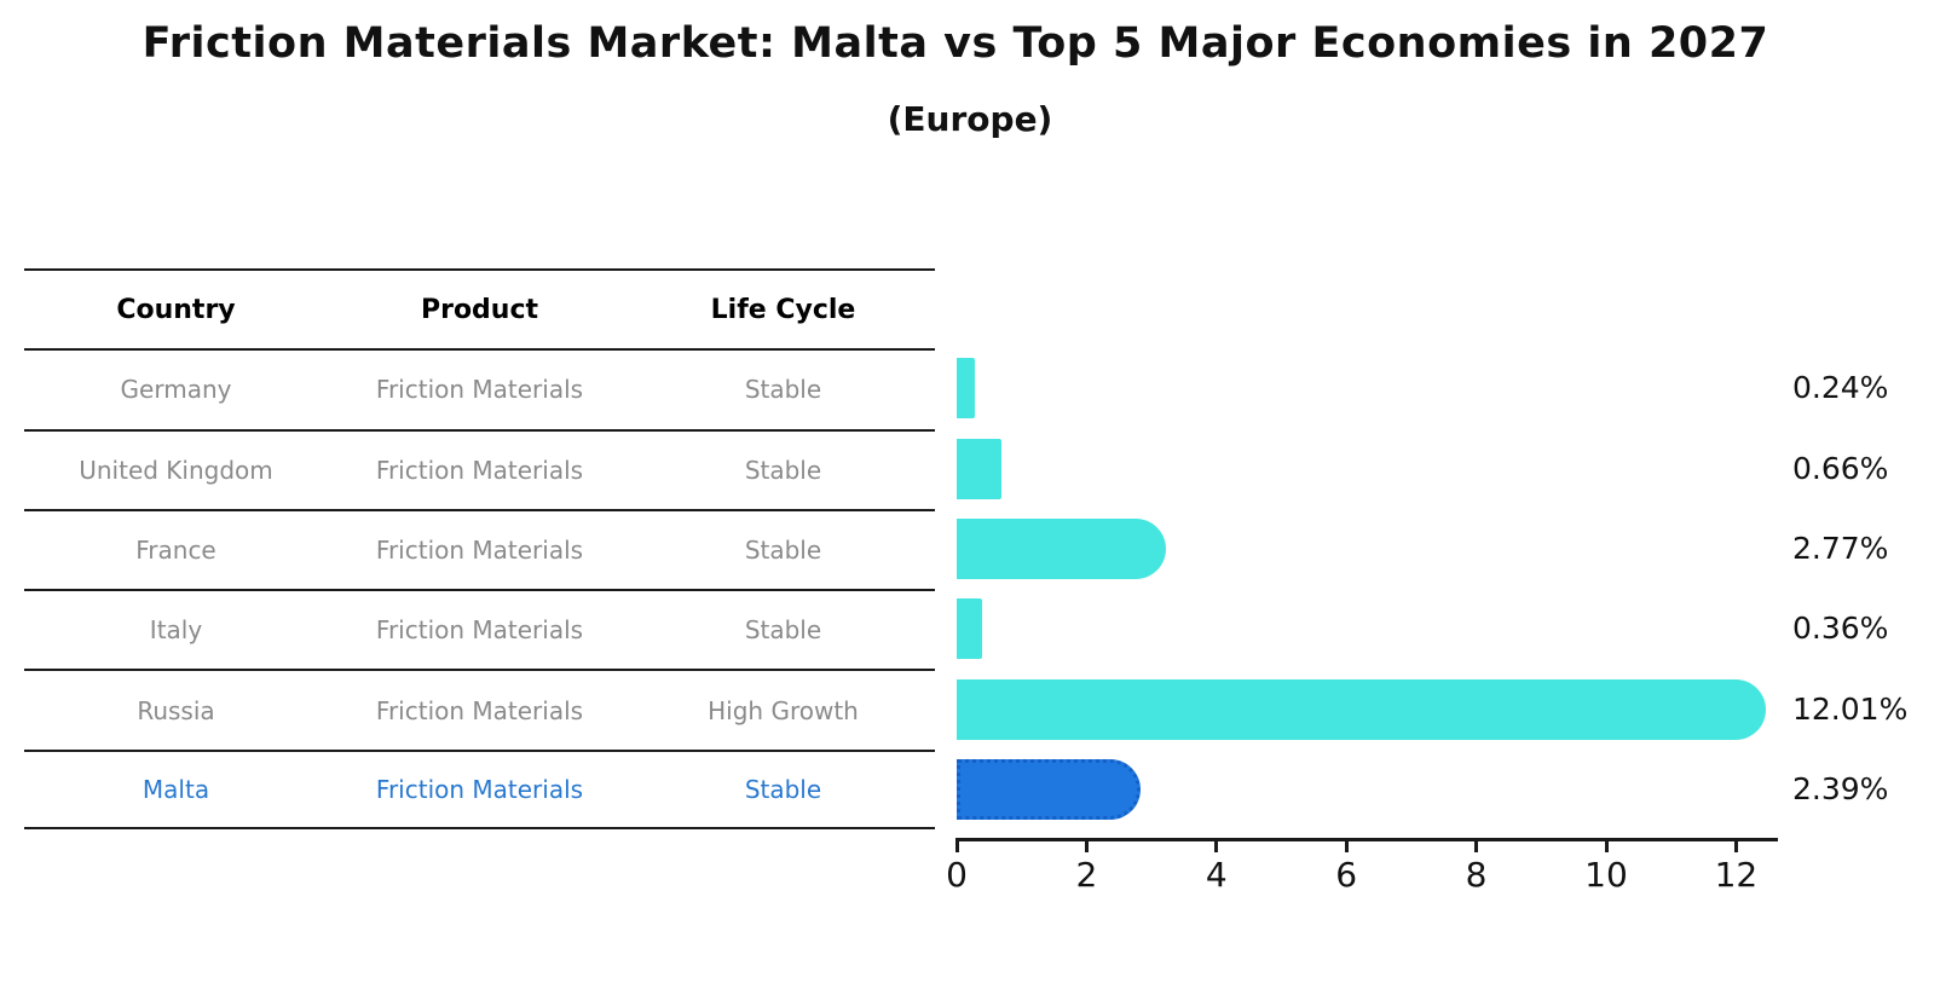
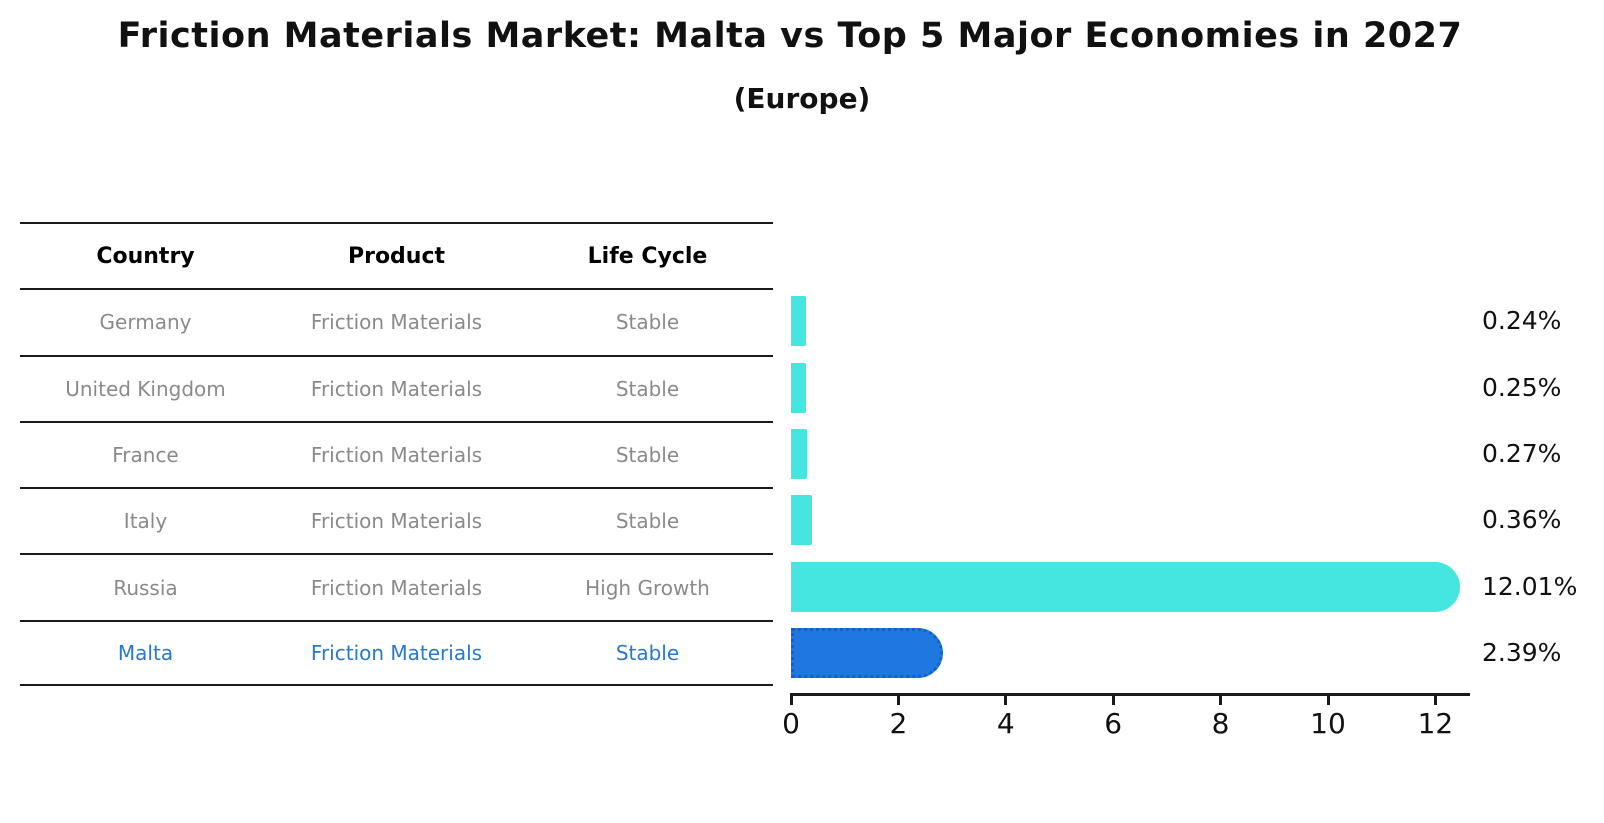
United Kingdom: 0.66% -> 0.25%
France: 2.77% -> 0.27%
